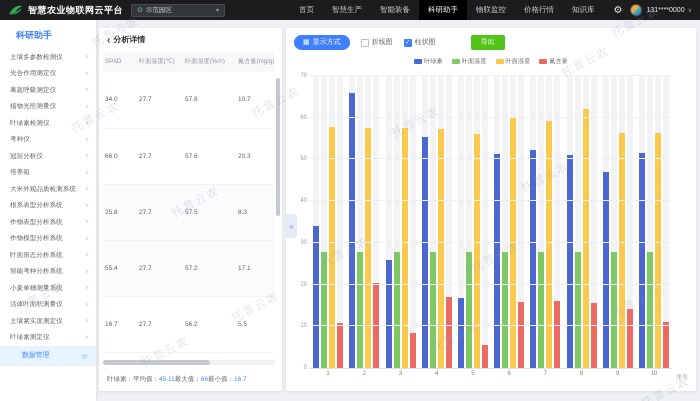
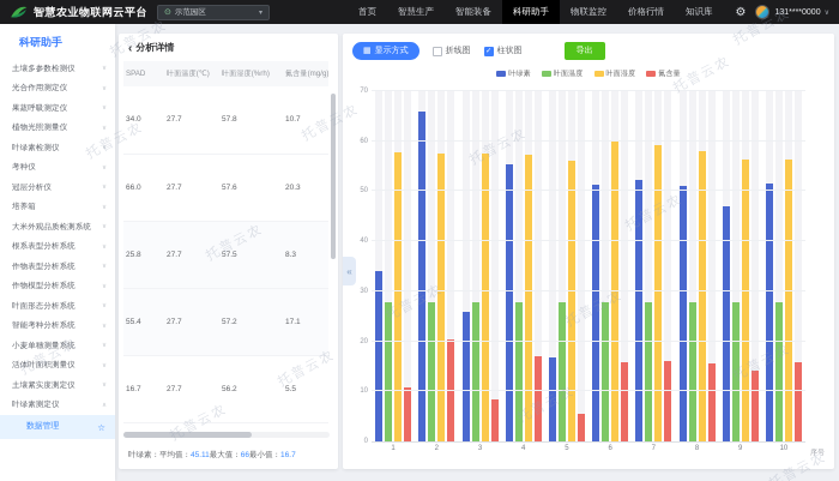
叶面湿度/8: 62 -> 58
氮含量/10: 11 -> 16
